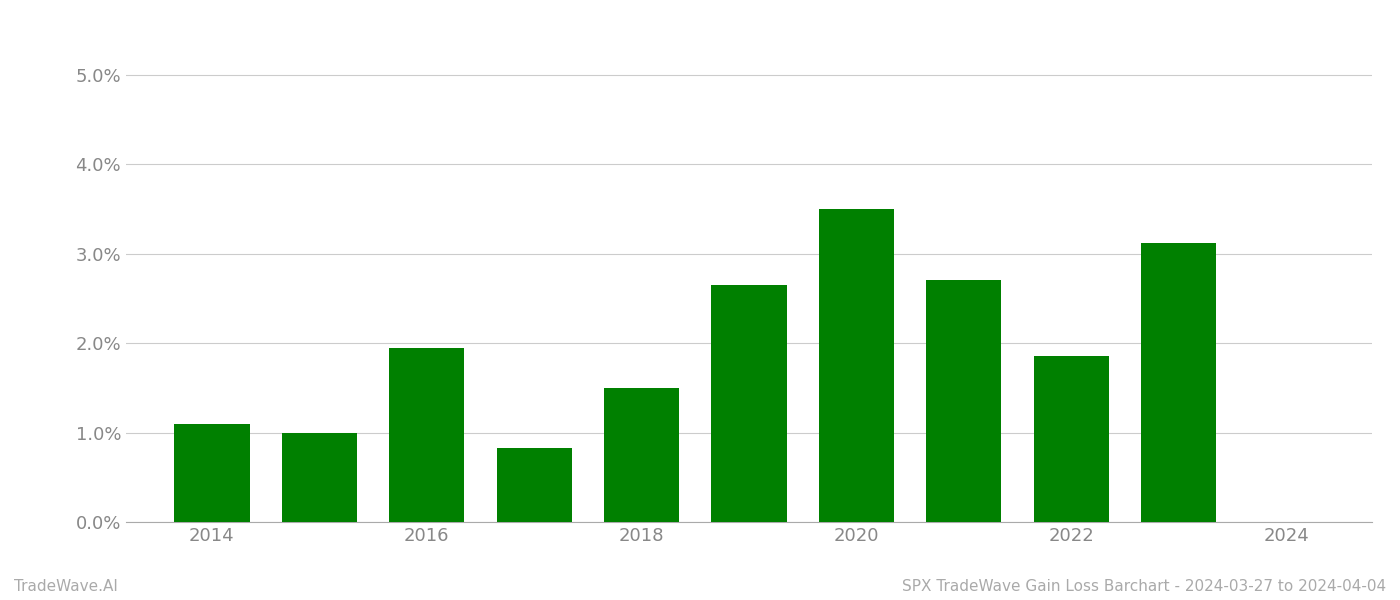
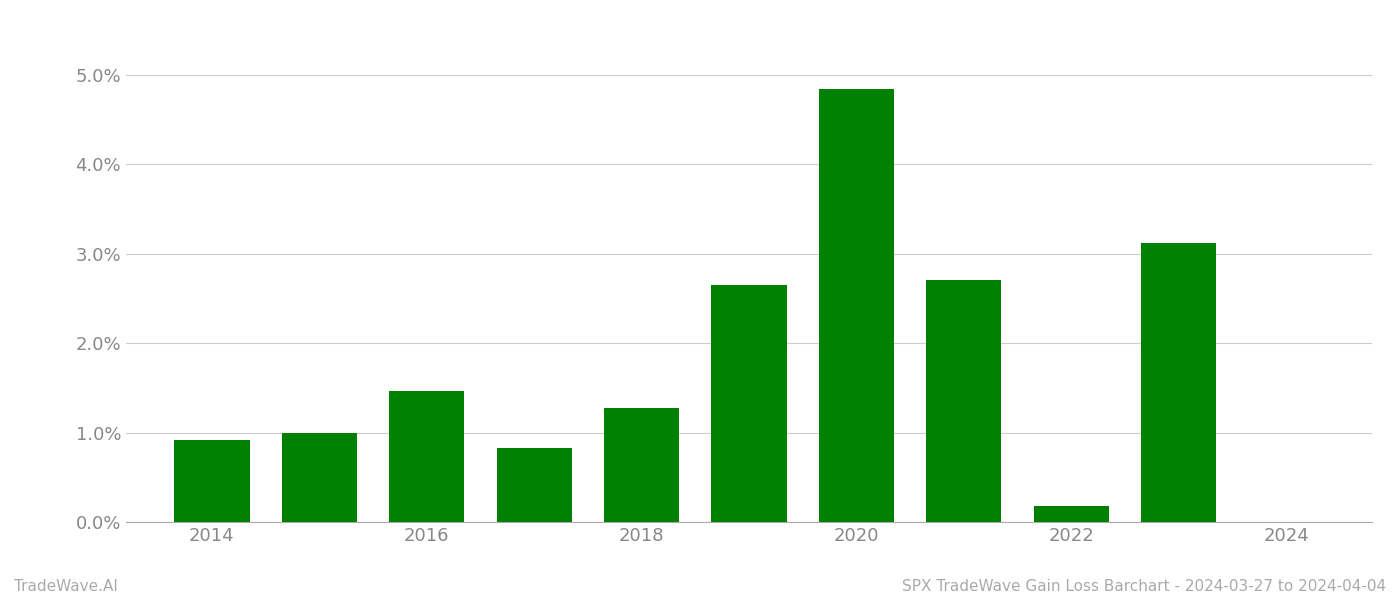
2014: 1.10% -> 0.92%
2016: 1.94% -> 1.47%
2018: 1.50% -> 1.27%
2020: 3.50% -> 4.84%
2022: 1.86% -> 0.18%
